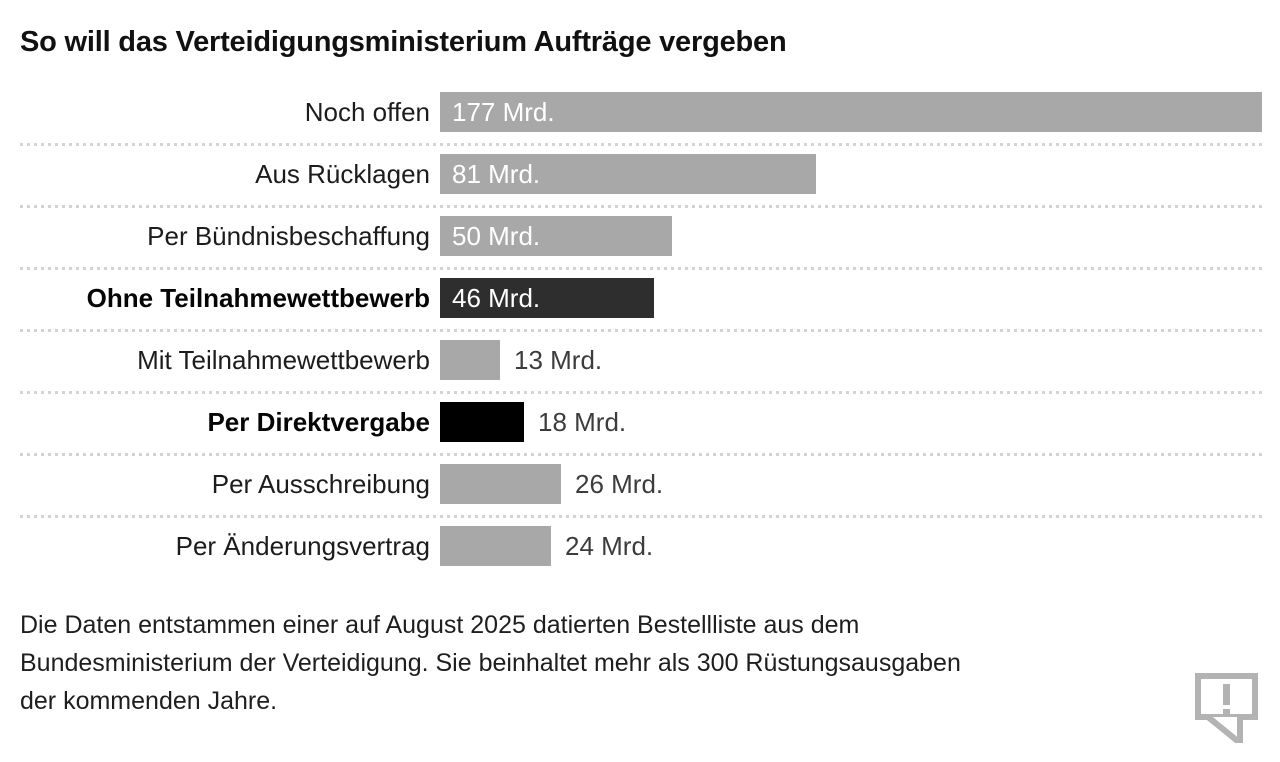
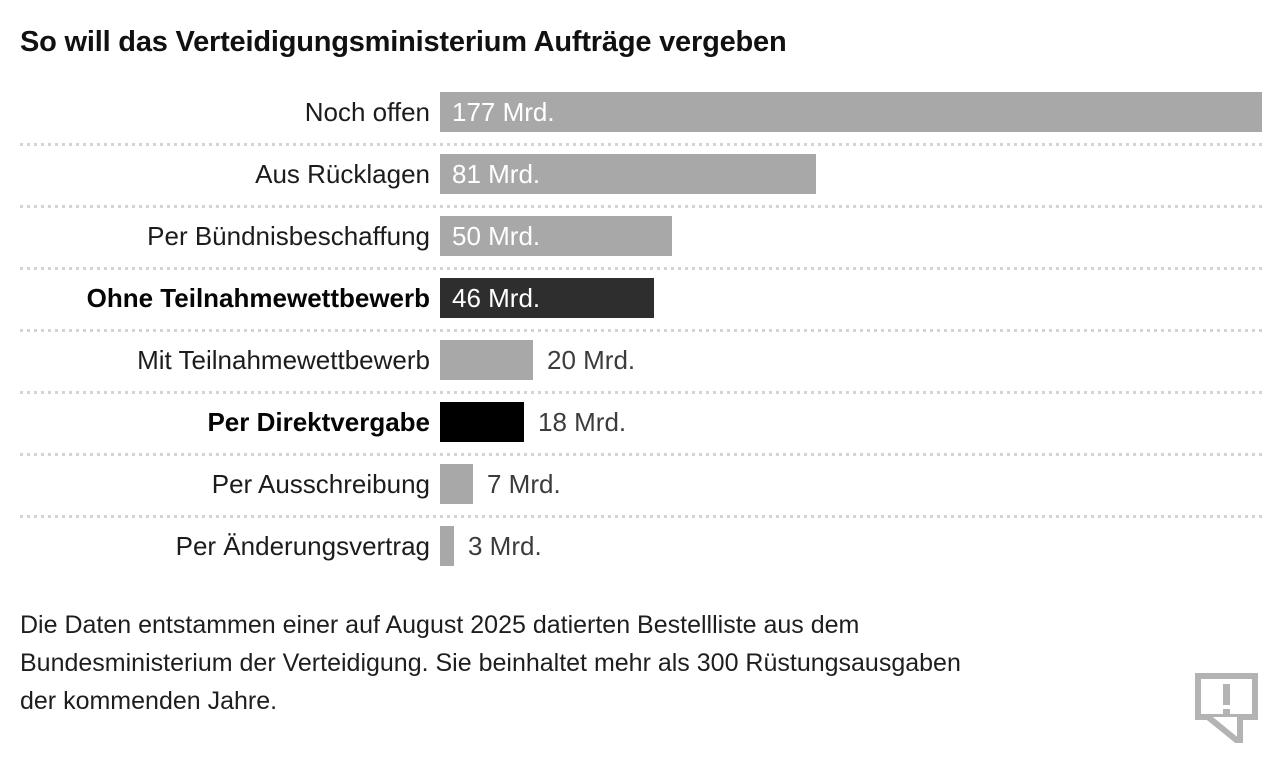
Mit Teilnahmewettbewerb: 13 -> 20
Per Ausschreibung: 26 -> 7
Per Änderungsvertrag: 24 -> 3
